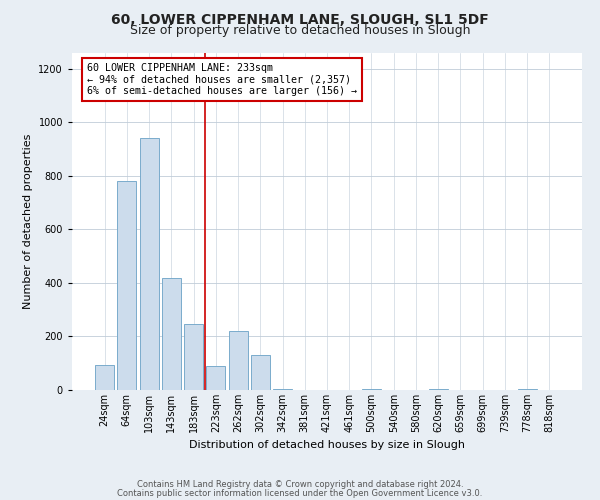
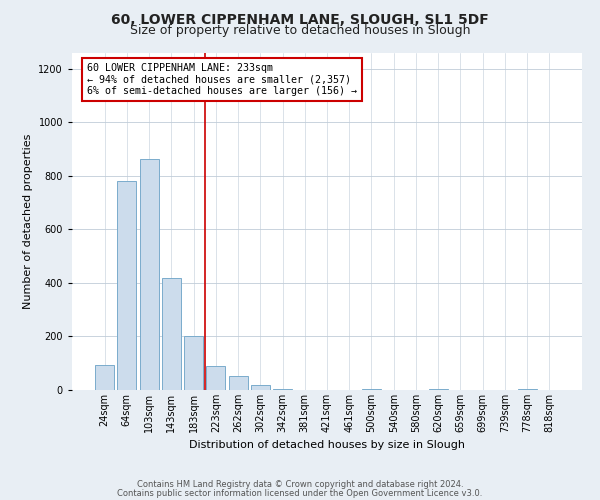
103sqm: 940 -> 862
183sqm: 245 -> 203
262sqm: 220 -> 52
302sqm: 130 -> 20
